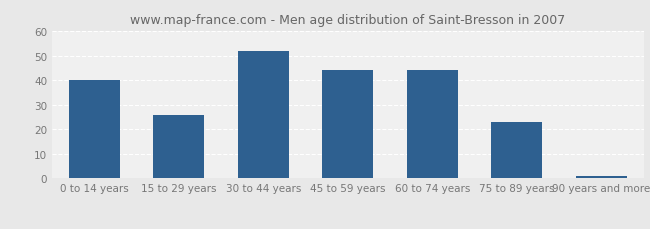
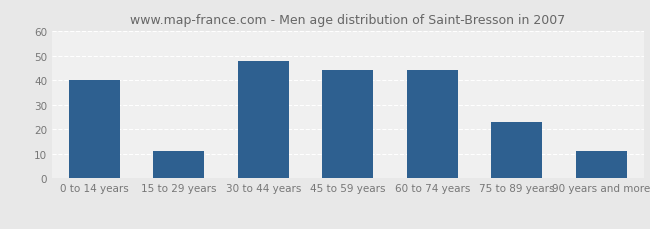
15 to 29 years: 26 -> 11
30 to 44 years: 52 -> 48
90 years and more: 1 -> 11
